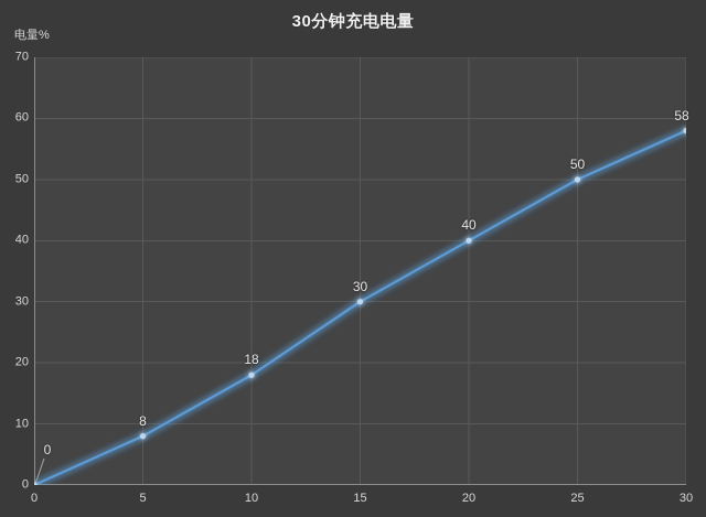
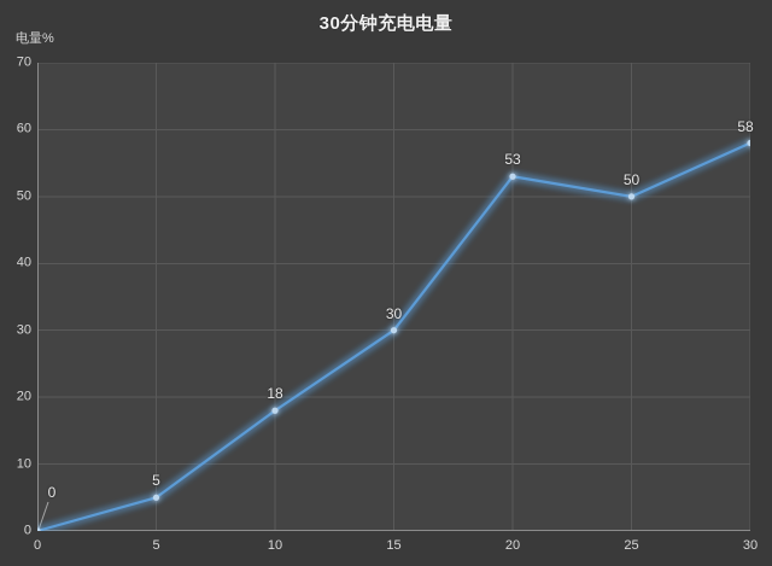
5: 8 -> 5
20: 40 -> 53
